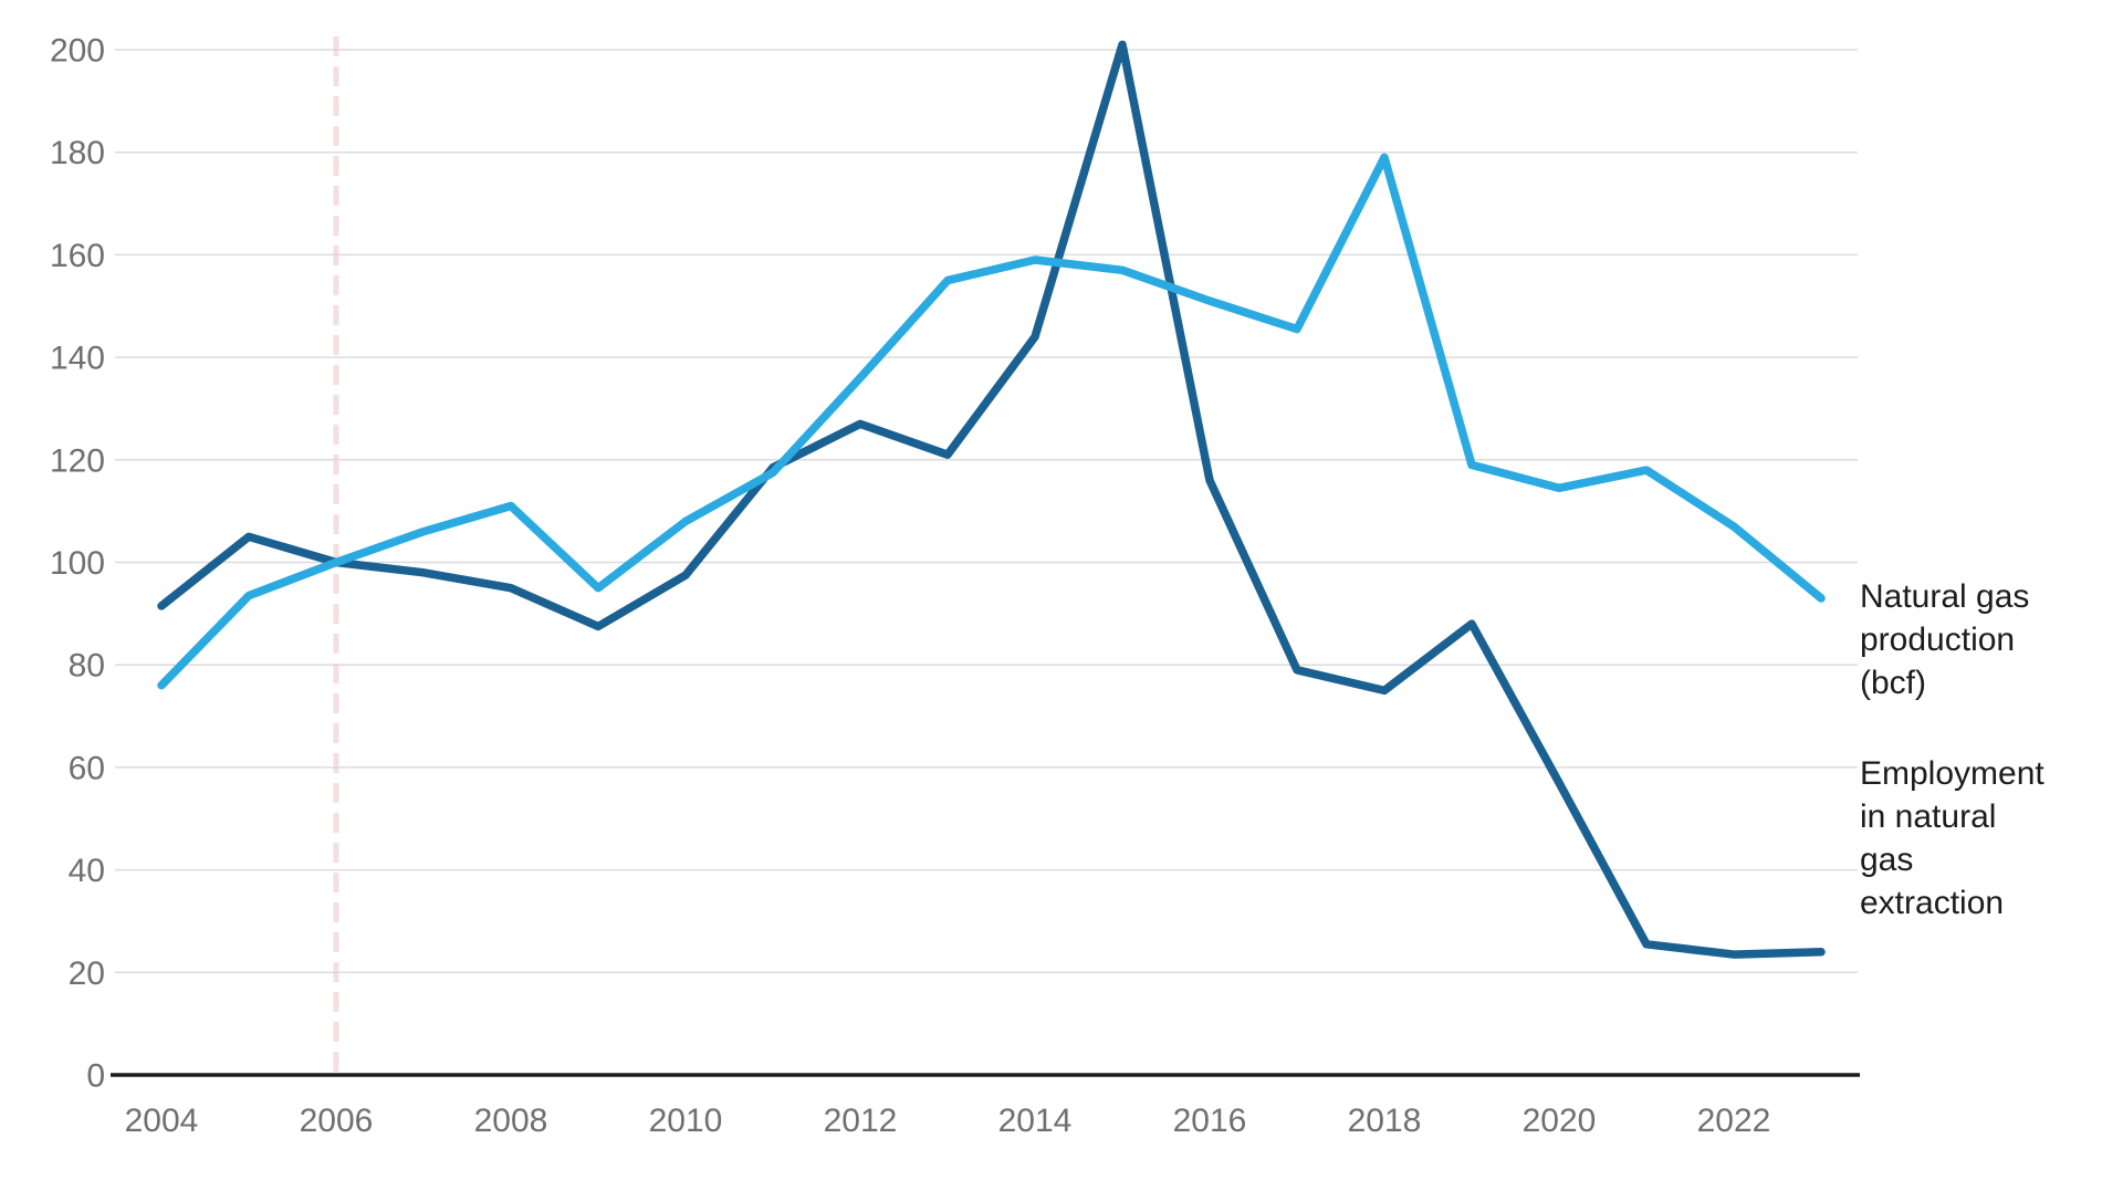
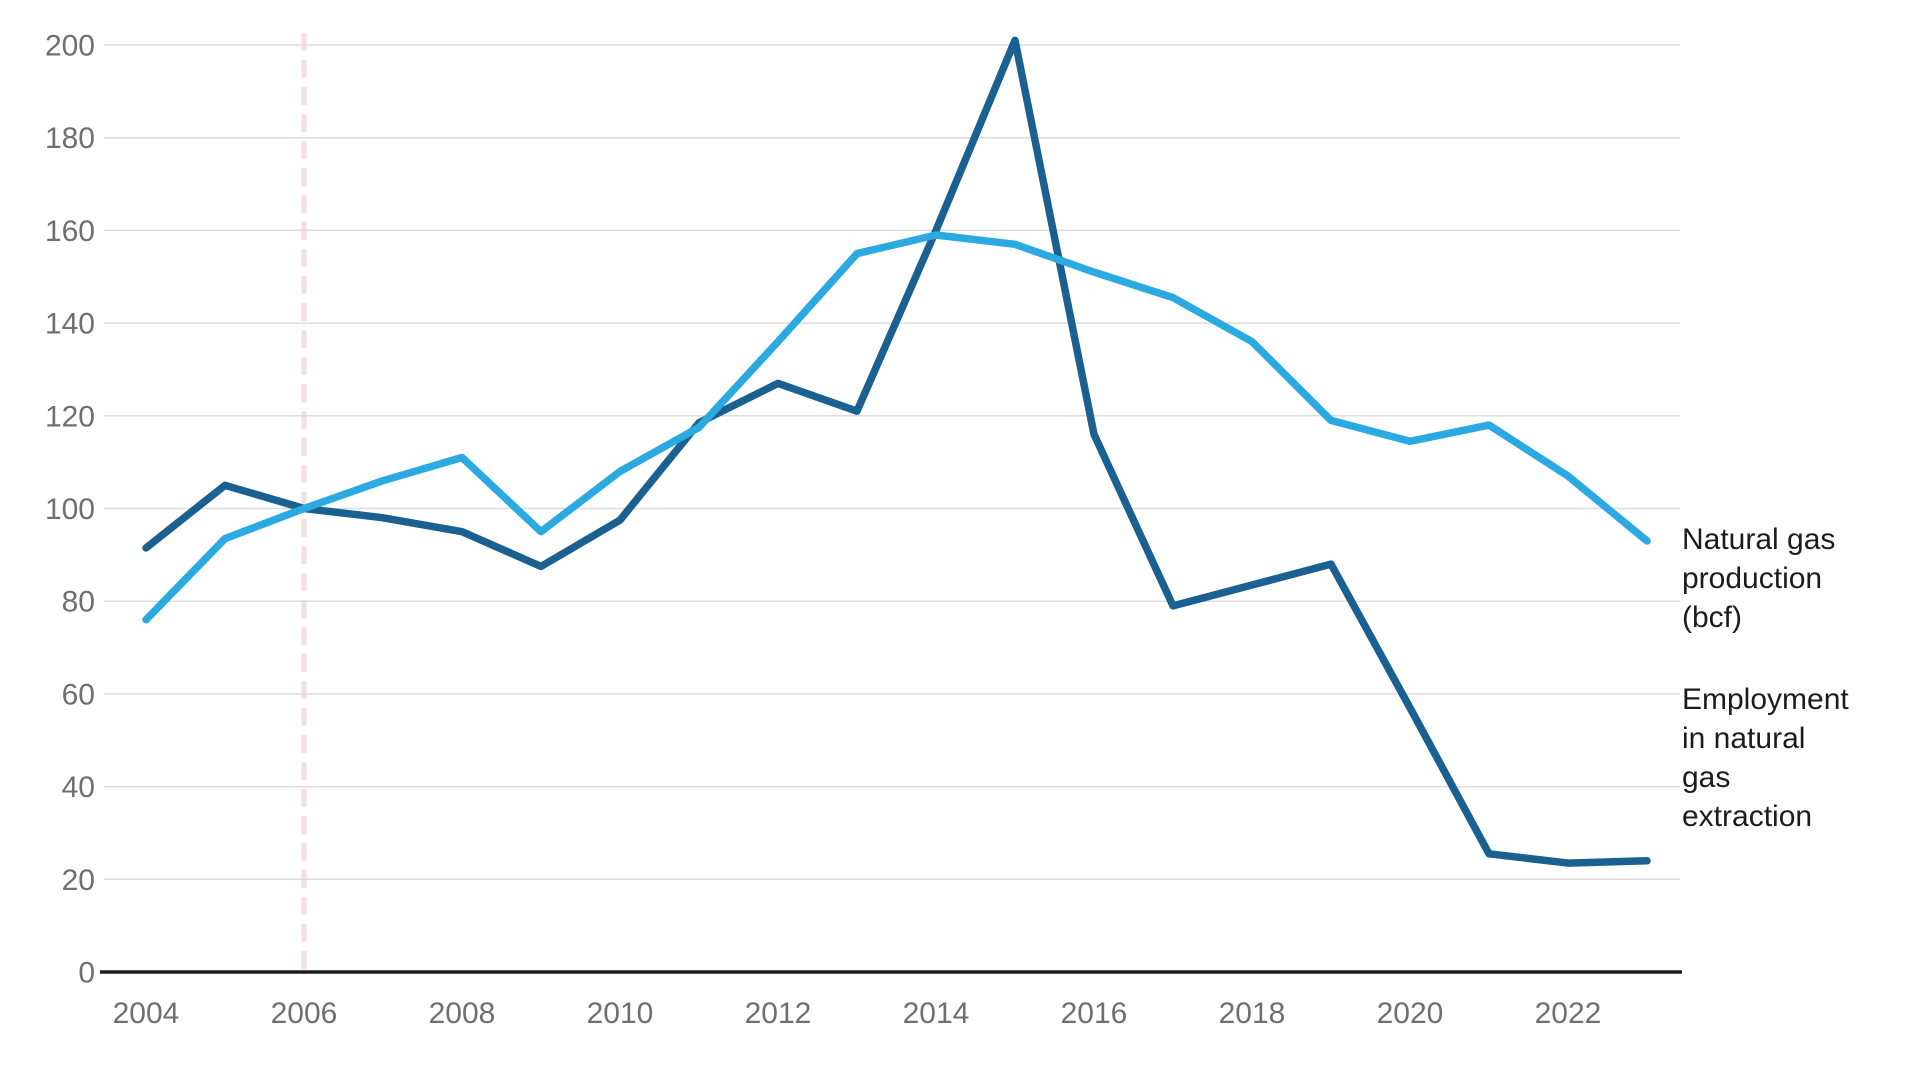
Employment in natural gas extraction/2014: 144 -> 160
Employment in natural gas extraction/2018: 75 -> 84
Natural gas production (bcf)/2018: 179 -> 136
